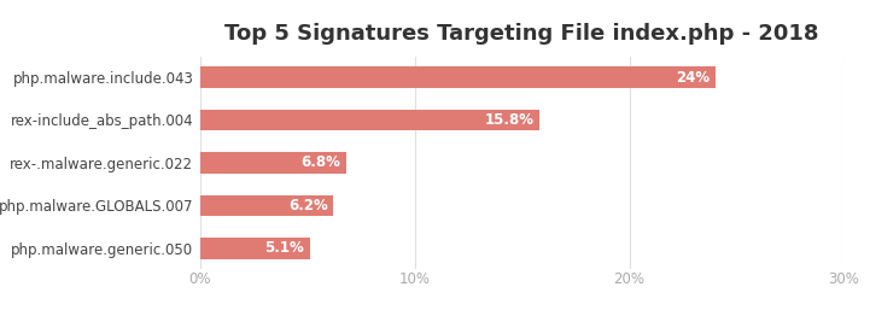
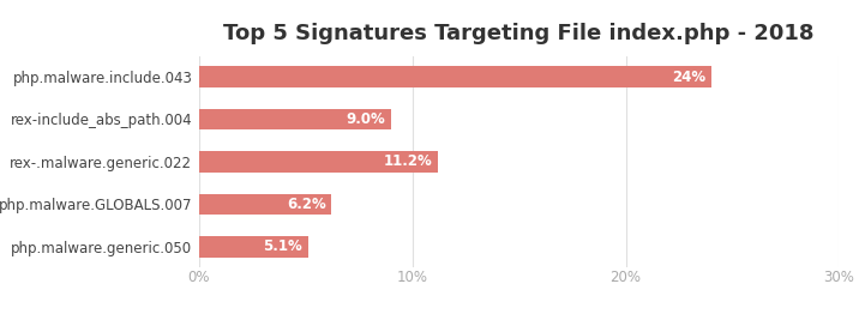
rex-include_abs_path.004: 15.8% -> 9.0%
rex-.malware.generic.022: 6.8% -> 11.2%
